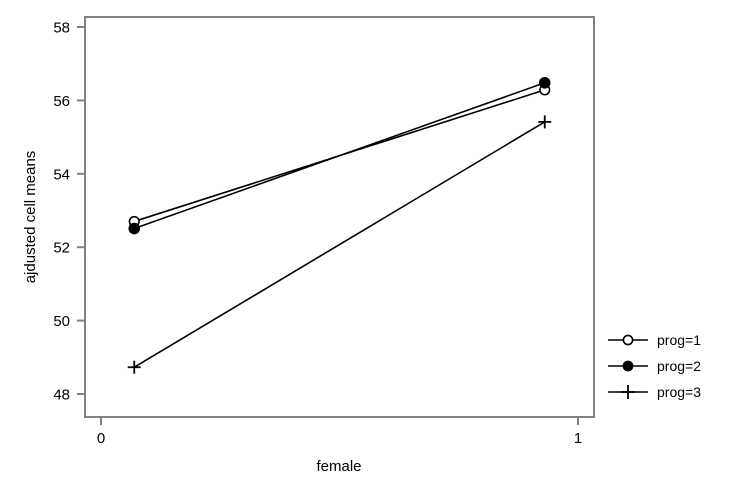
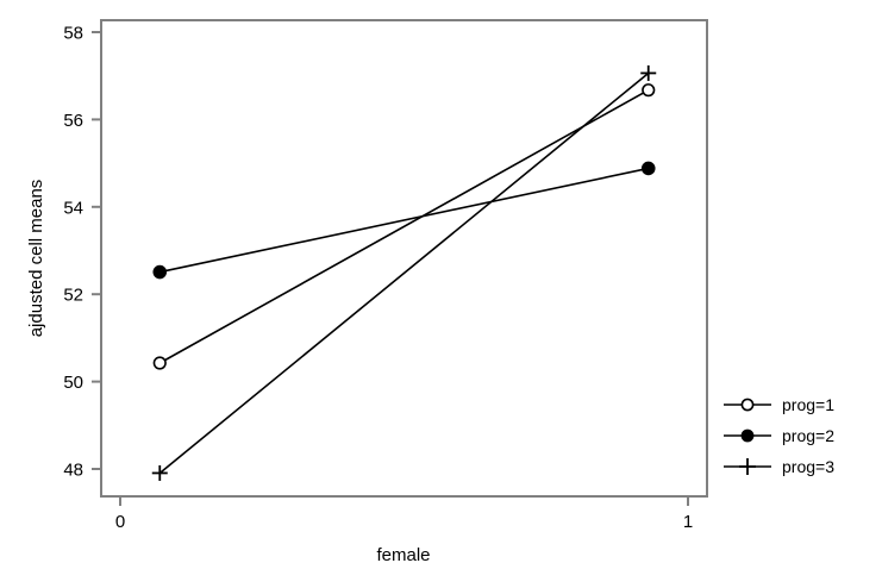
prog=1/0: 52.8 -> 50.5
prog=3/0: 48.7 -> 47.9
prog=1/1: 56.5 -> 56.9
prog=2/1: 56.7 -> 55.0
prog=3/1: 55.6 -> 57.3
